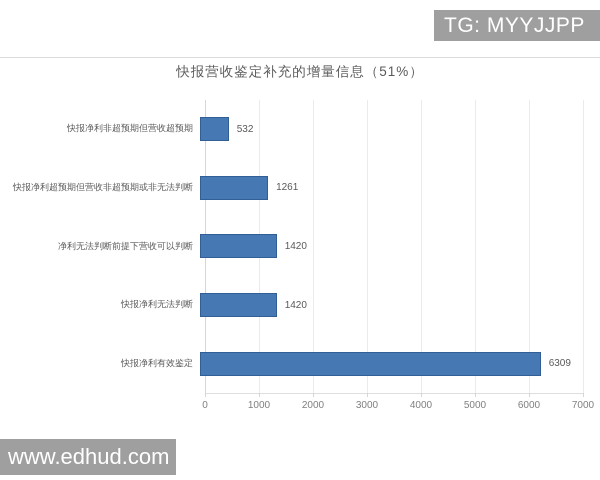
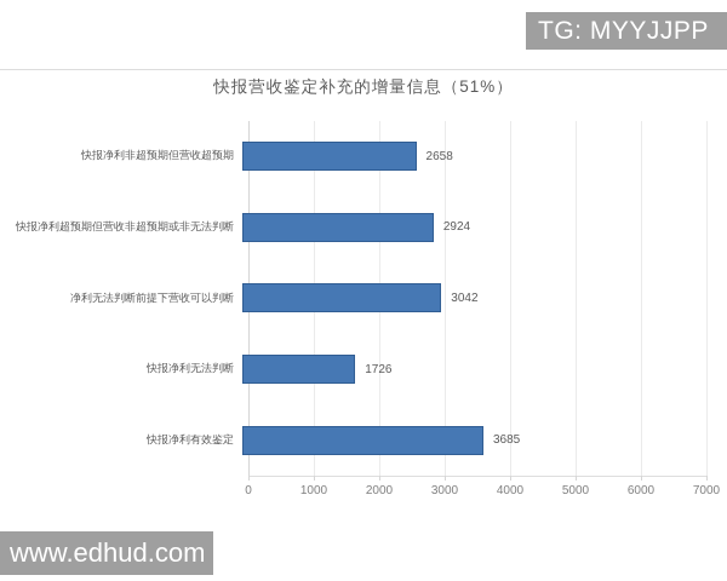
快报净利非超预期但营收超预期: 532 -> 2658
快报净利超预期但营收非超预期或非无法判断: 1261 -> 2924
净利无法判断前提下营收可以判断: 1420 -> 3042
快报净利无法判断: 1420 -> 1726
快报净利有效鉴定: 6309 -> 3685
